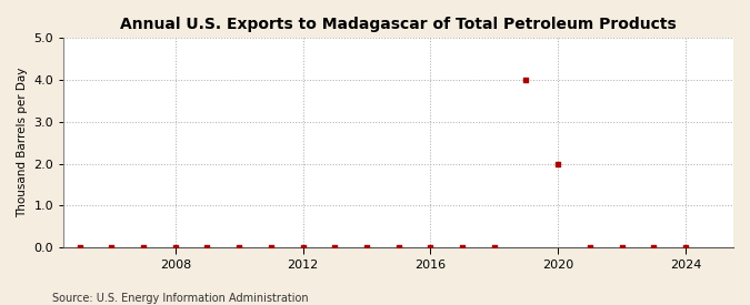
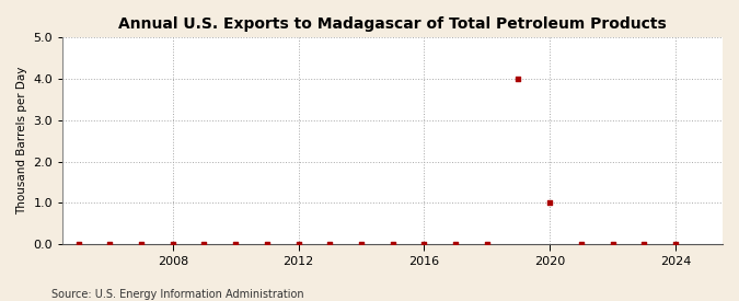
2020: 2 -> 1
